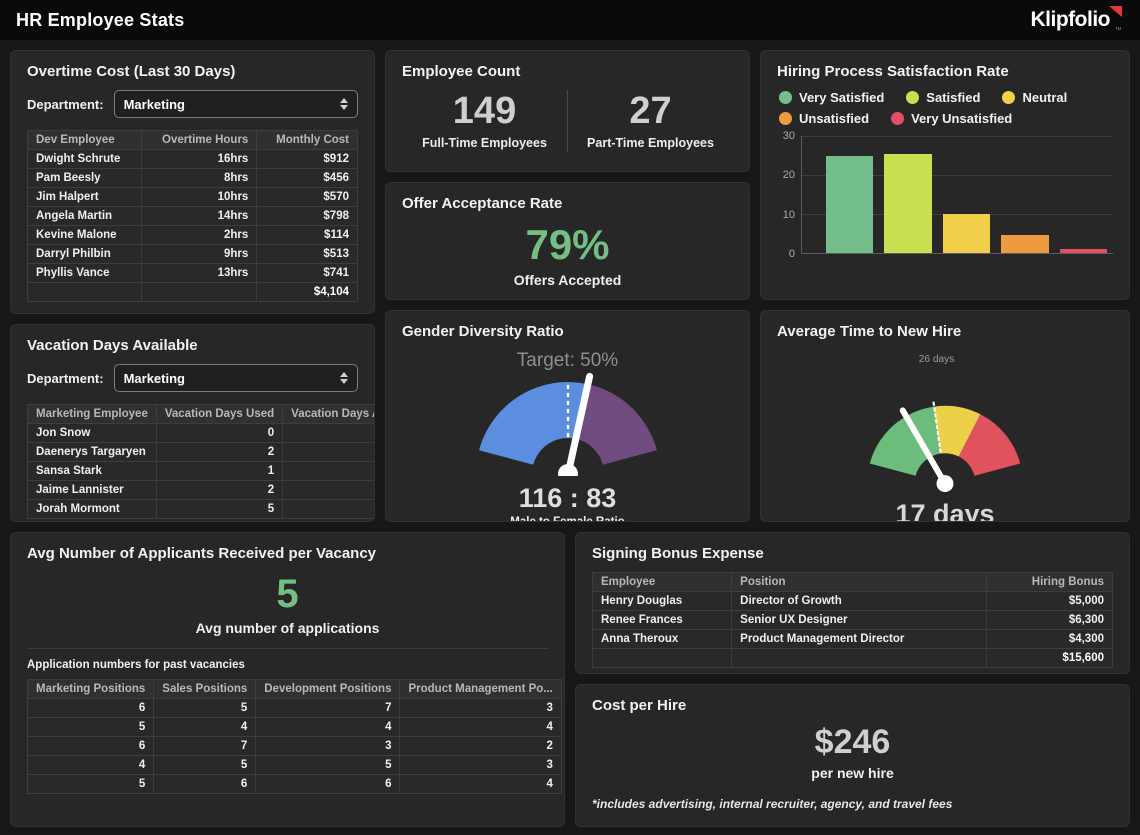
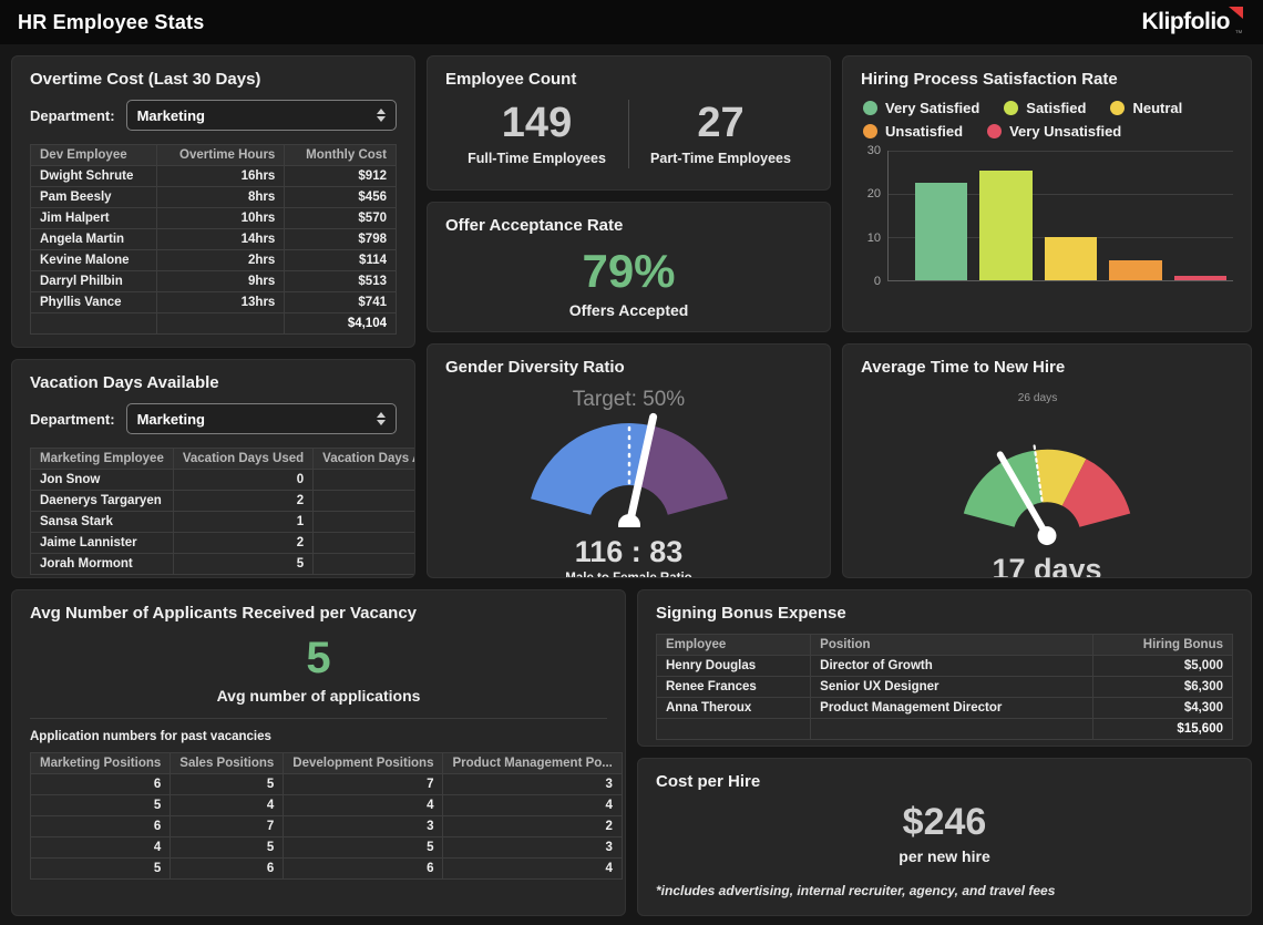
Very Satisfied: 25 -> 22
